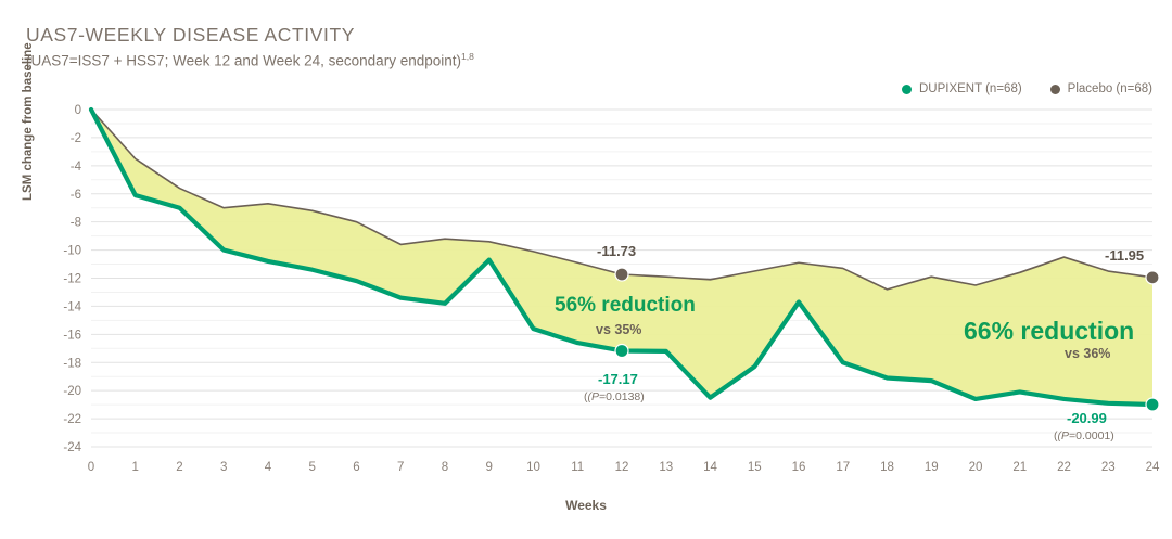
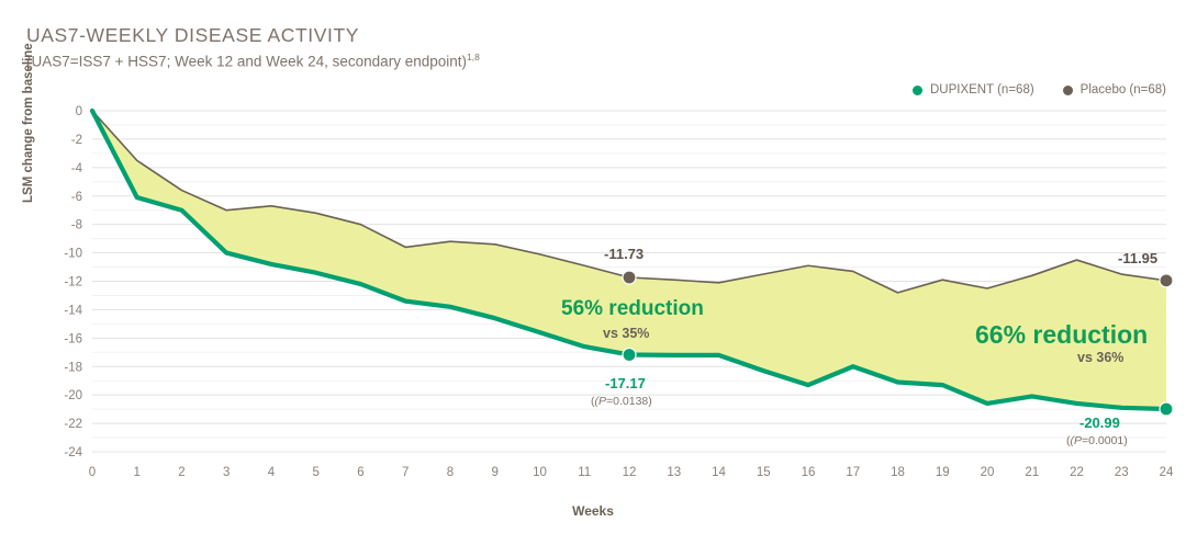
DUPIXENT (n=68)/9: -10.7 -> -14.6
DUPIXENT (n=68)/14: -20.5 -> -17.2
DUPIXENT (n=68)/16: -13.7 -> -19.3
